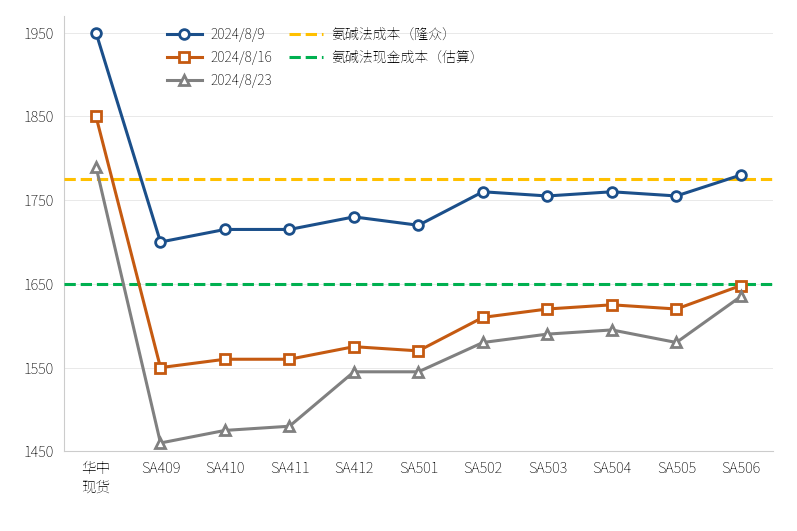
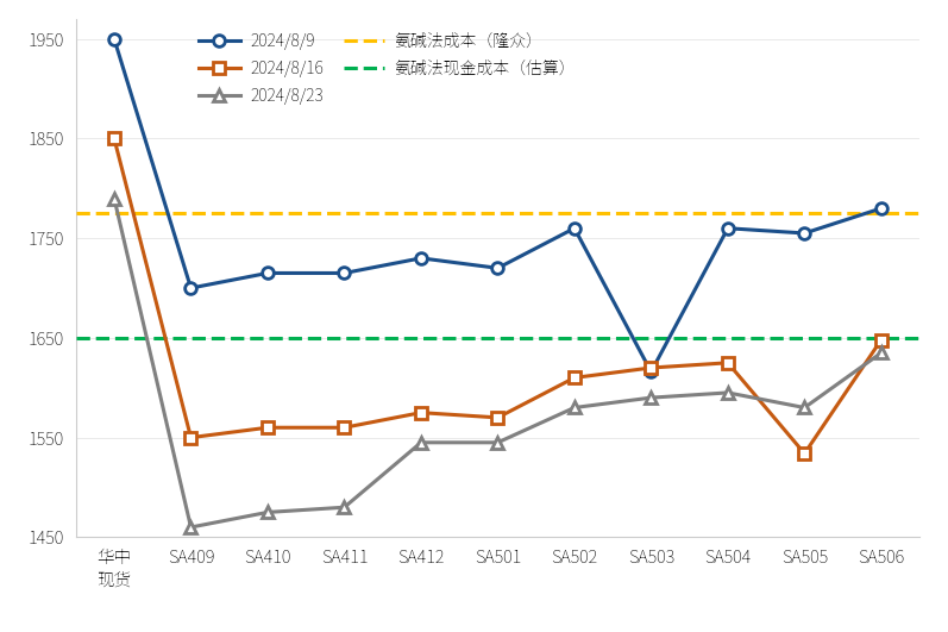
2024/8/9/SA503: 1755 -> 1616
2024/8/16/SA505: 1620 -> 1534
